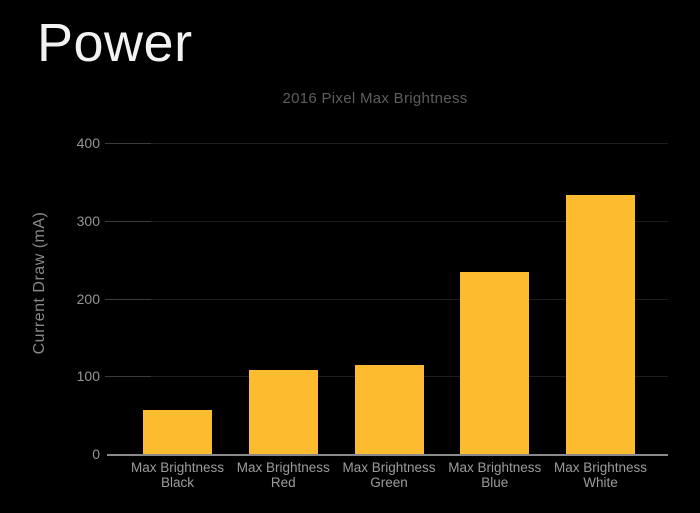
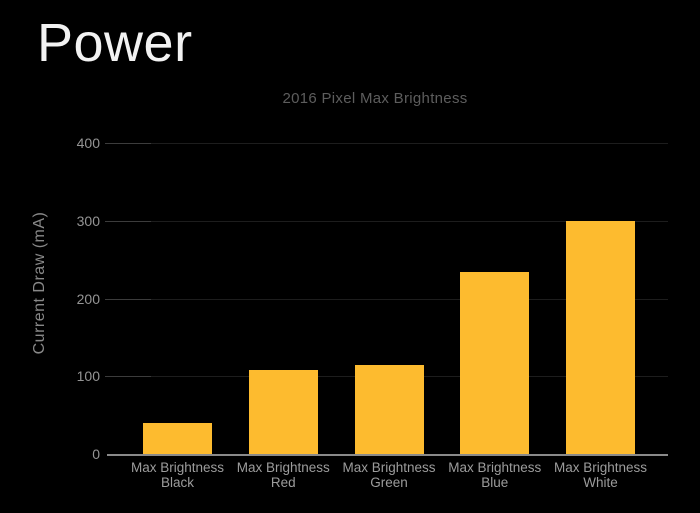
Max Brightness Black: 60 -> 40
Max Brightness White: 330 -> 300
